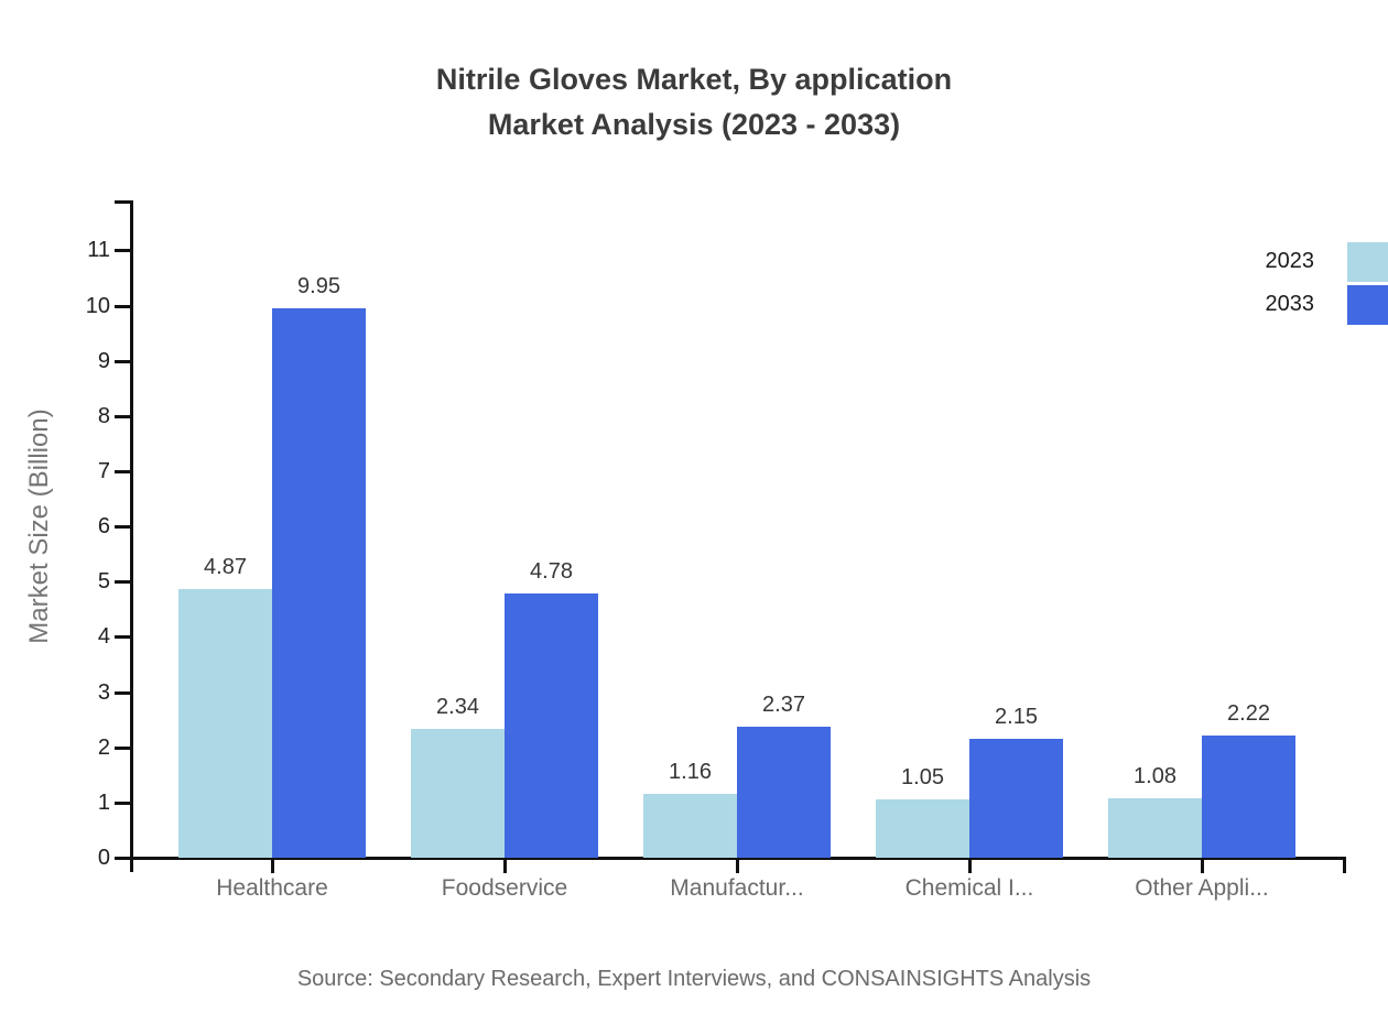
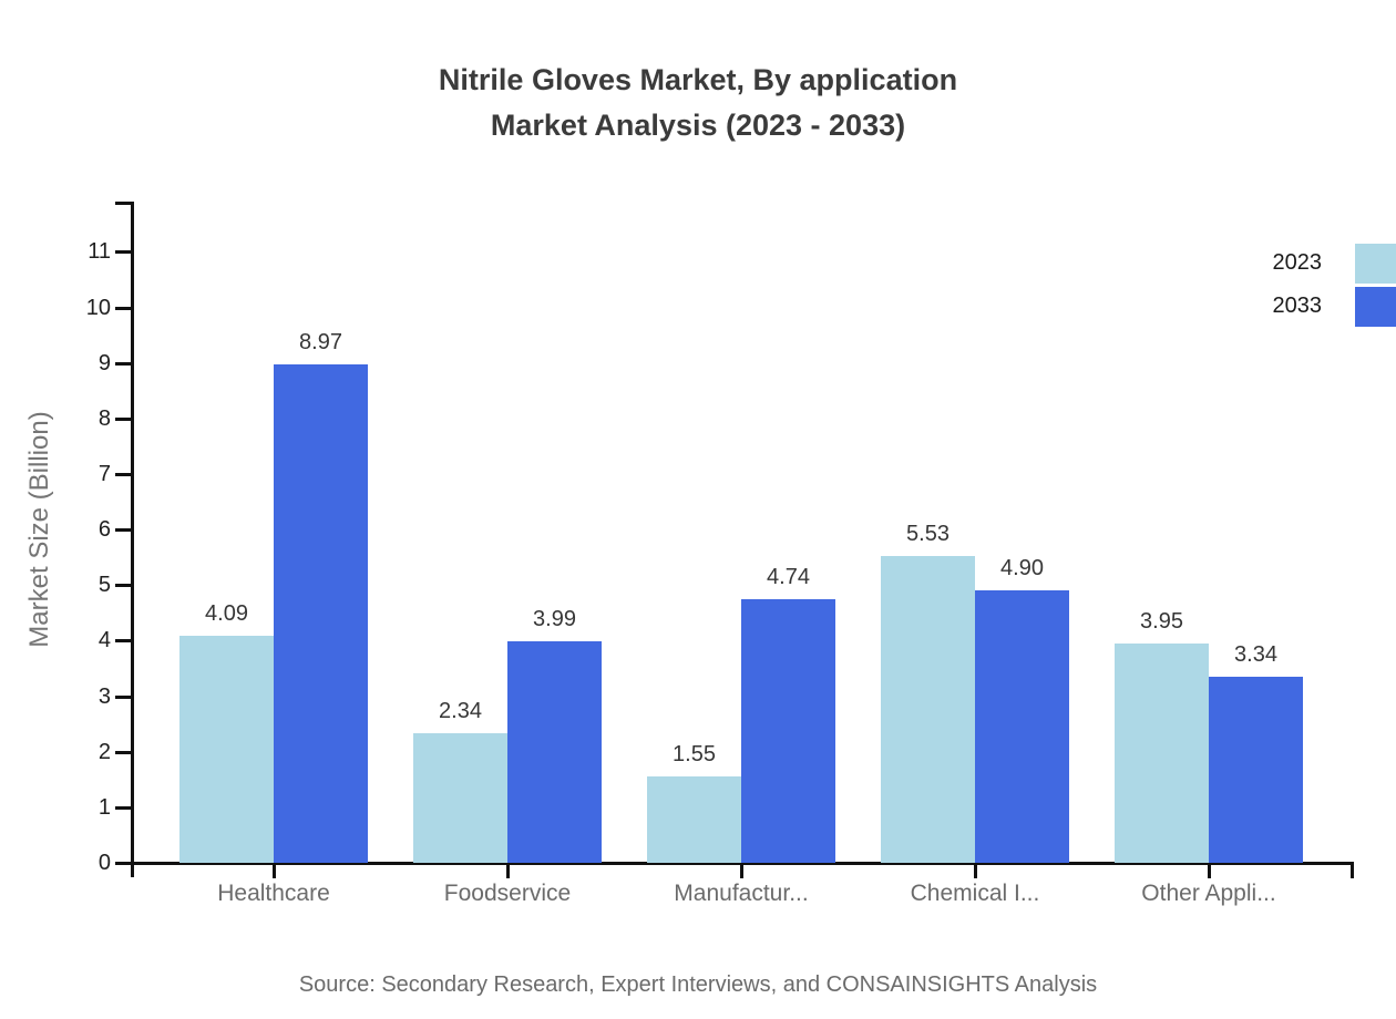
2023/Healthcare: 4.87 -> 4.09
2033/Healthcare: 9.95 -> 8.97
2033/Foodservice: 4.78 -> 3.99
2023/Manufactur...: 1.16 -> 1.55
2033/Manufactur...: 2.37 -> 4.74
2023/Chemical I...: 1.05 -> 5.53
2033/Chemical I...: 2.15 -> 4.90
2023/Other Appli...: 1.08 -> 3.95
2033/Other Appli...: 2.22 -> 3.34
